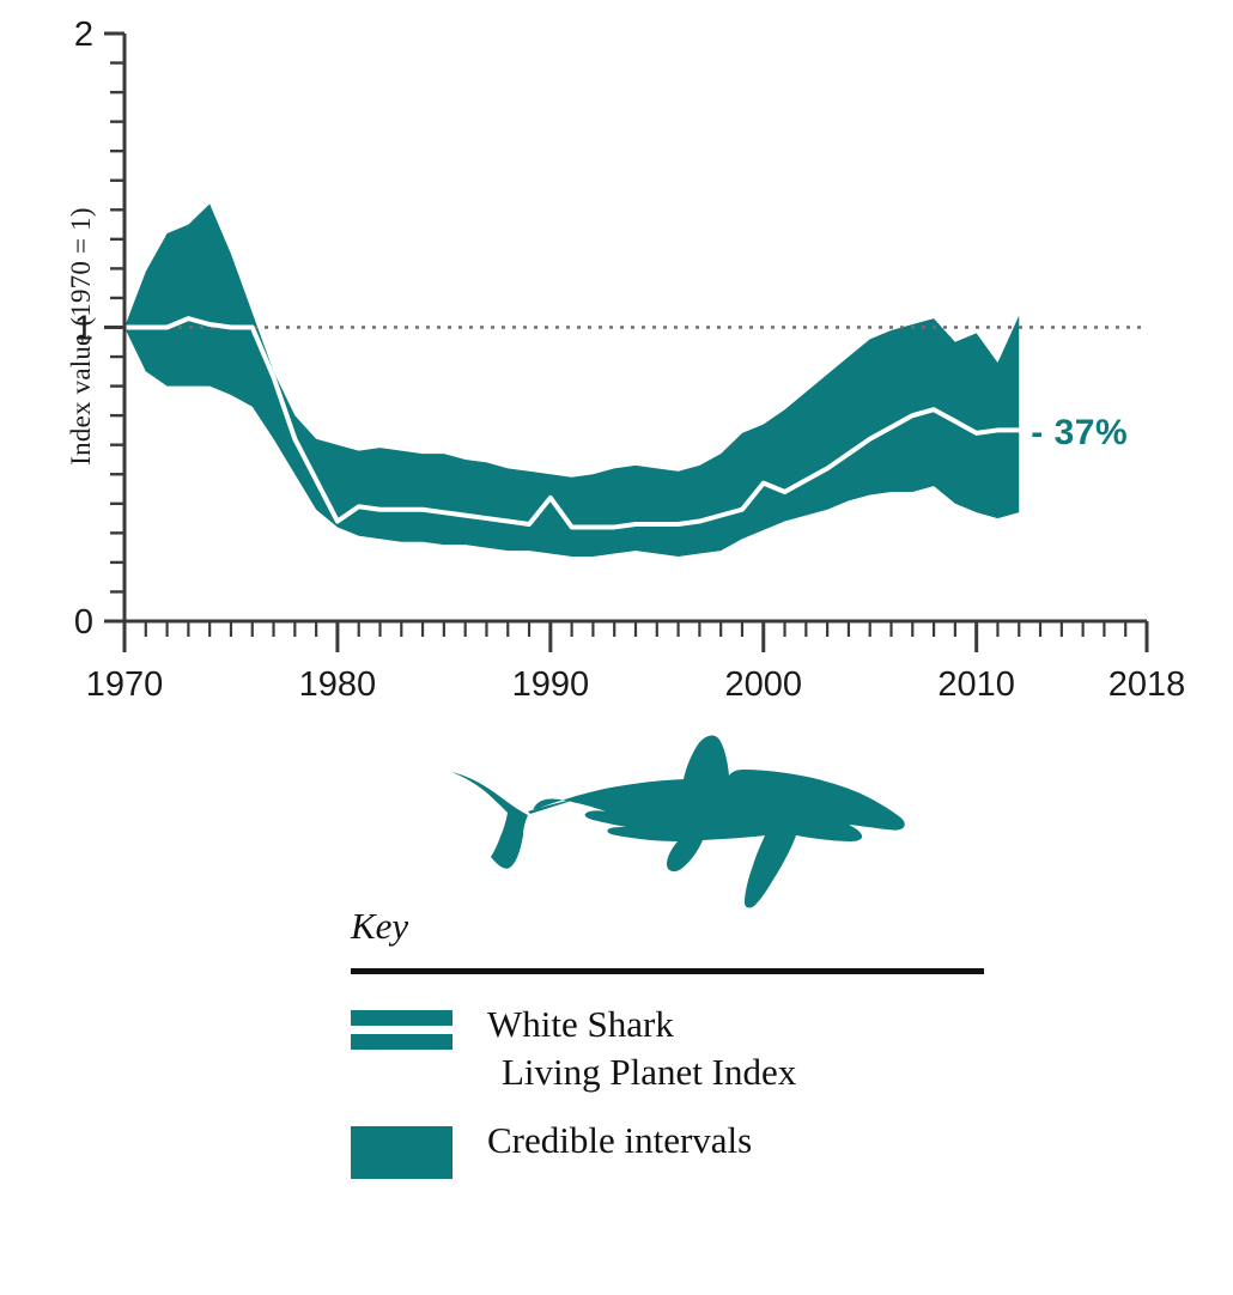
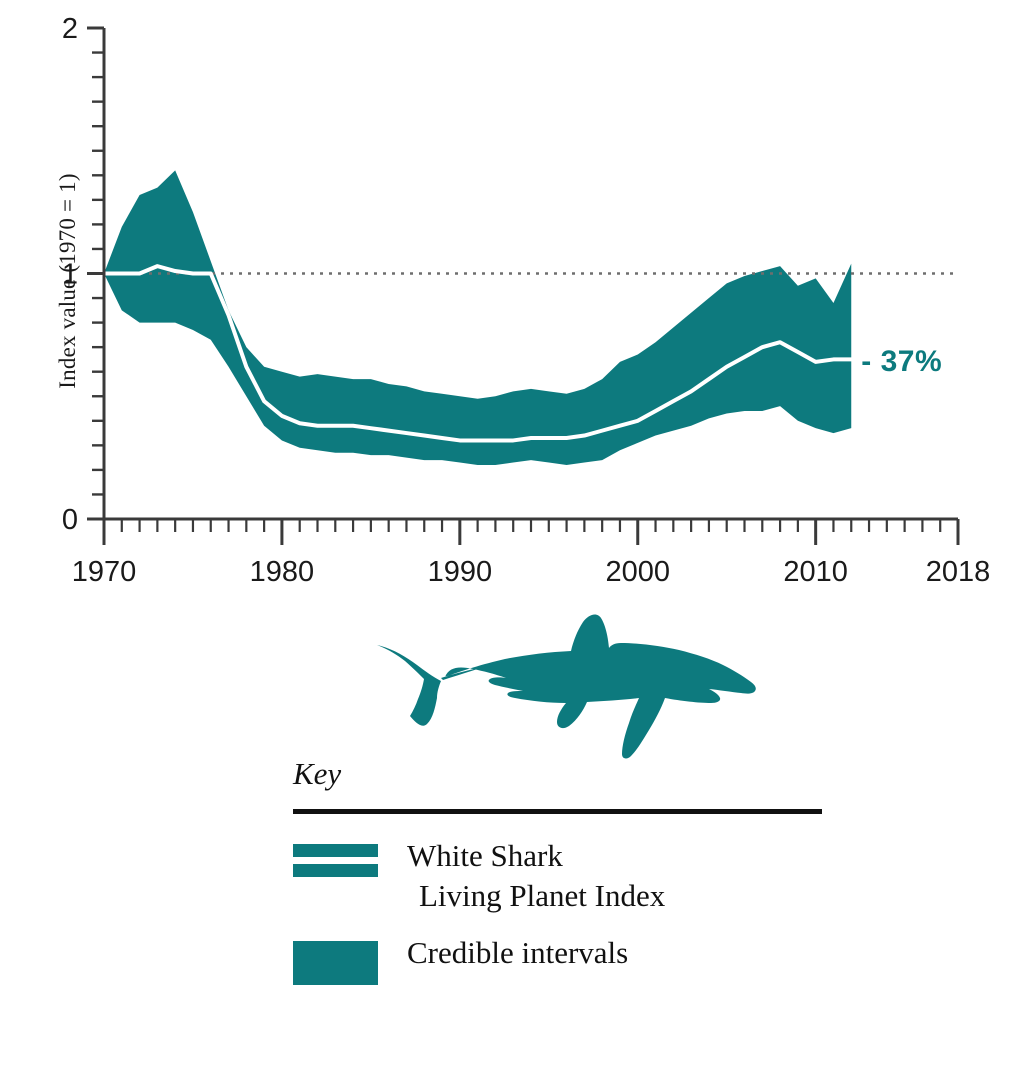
White Shark Living Planet Index/1980: 0.34 -> 0.42
White Shark Living Planet Index/1990: 0.42 -> 0.32
White Shark Living Planet Index/2000: 0.47 -> 0.40
